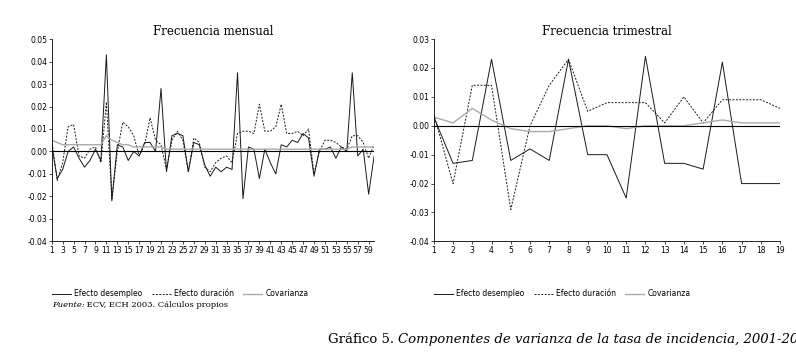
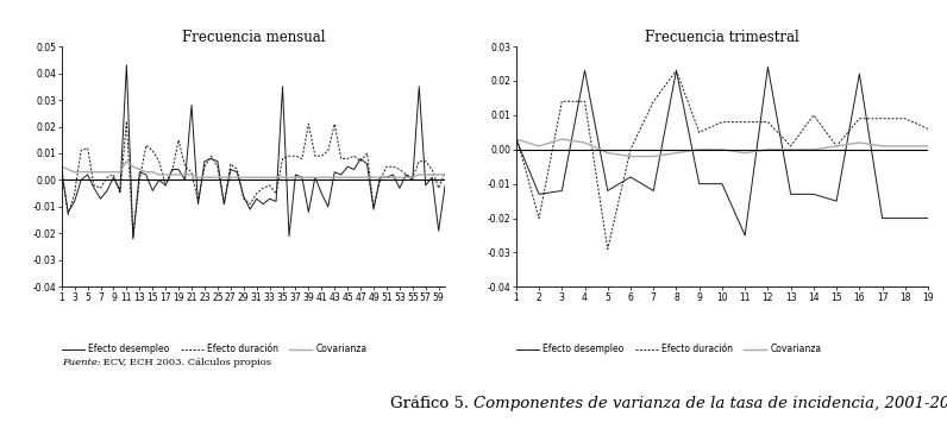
Frecuencia trimestral/Covarianza/3: 0.006 -> 0.003
